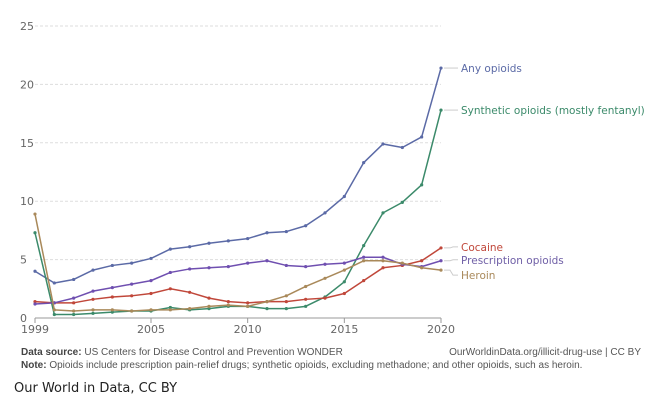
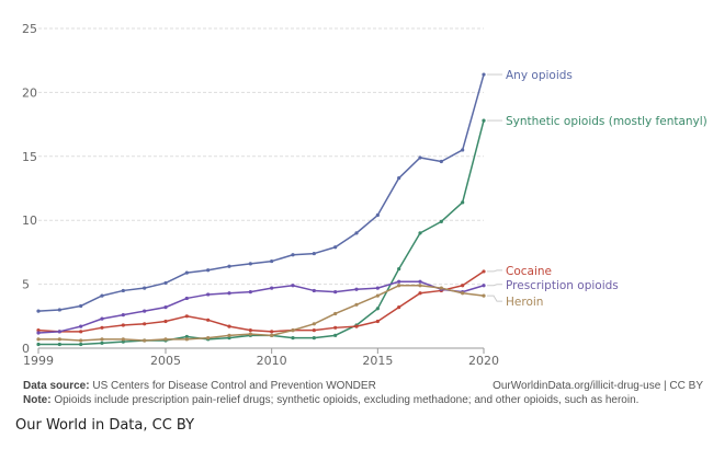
Any opioids/1999: 4.0 -> 2.9
Synthetic opioids (mostly fentanyl)/1999: 7.3 -> 0.3
Heroin/1999: 8.9 -> 0.7
